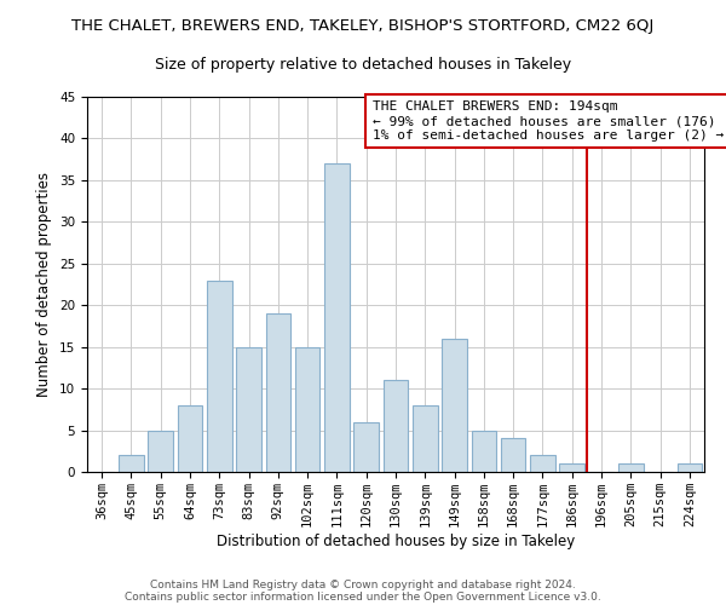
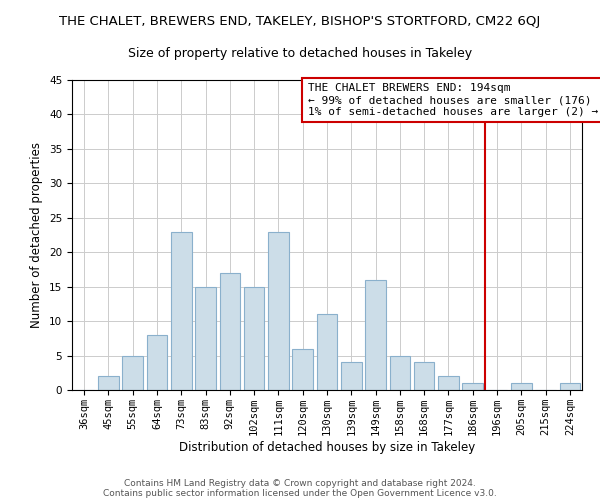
92sqm: 19 -> 17
111sqm: 37 -> 23
139sqm: 8 -> 4
